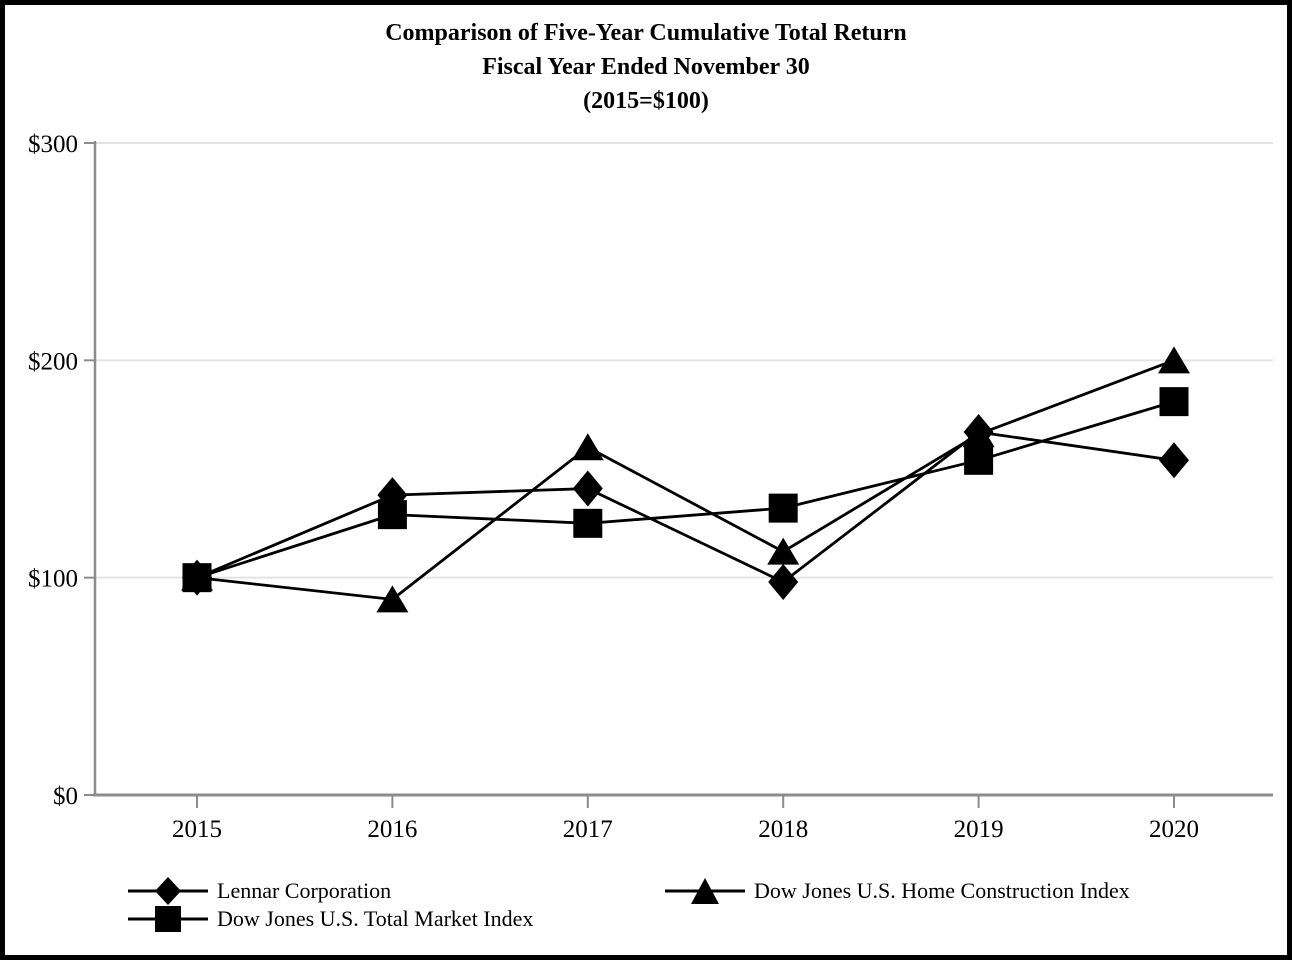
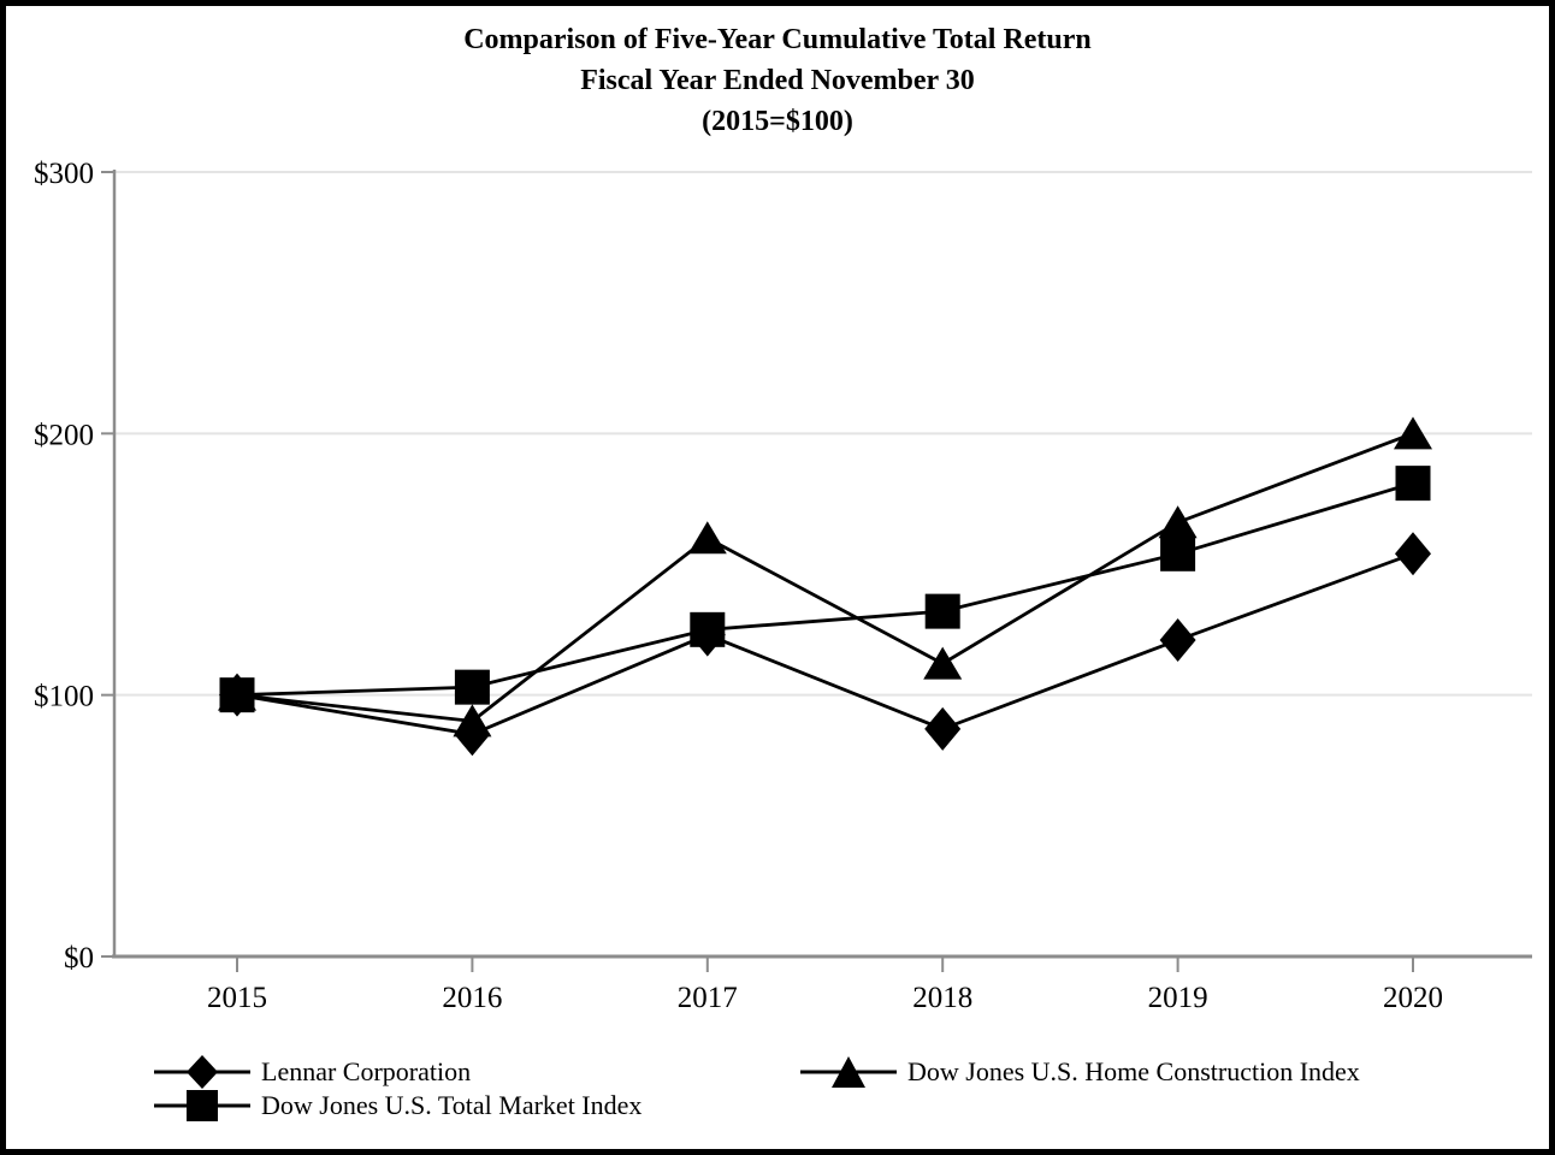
Lennar Corporation/2016: $138 -> $85
Dow Jones U.S. Total Market Index/2016: $129 -> $103
Lennar Corporation/2017: $141 -> $123
Lennar Corporation/2018: $98 -> $87
Lennar Corporation/2019: $167 -> $121
